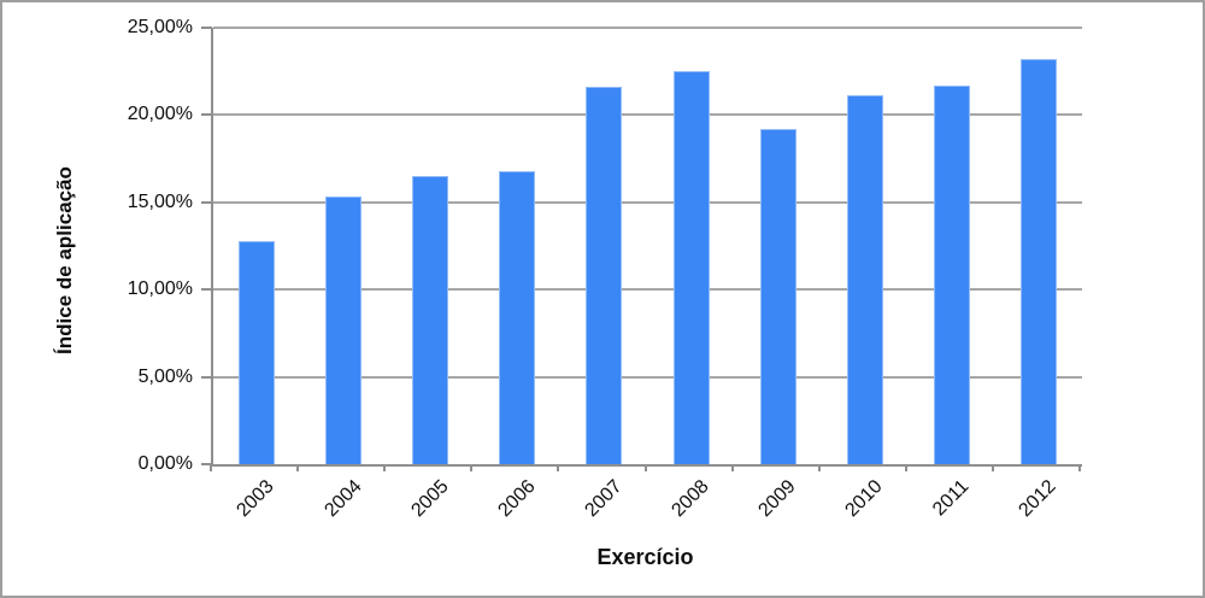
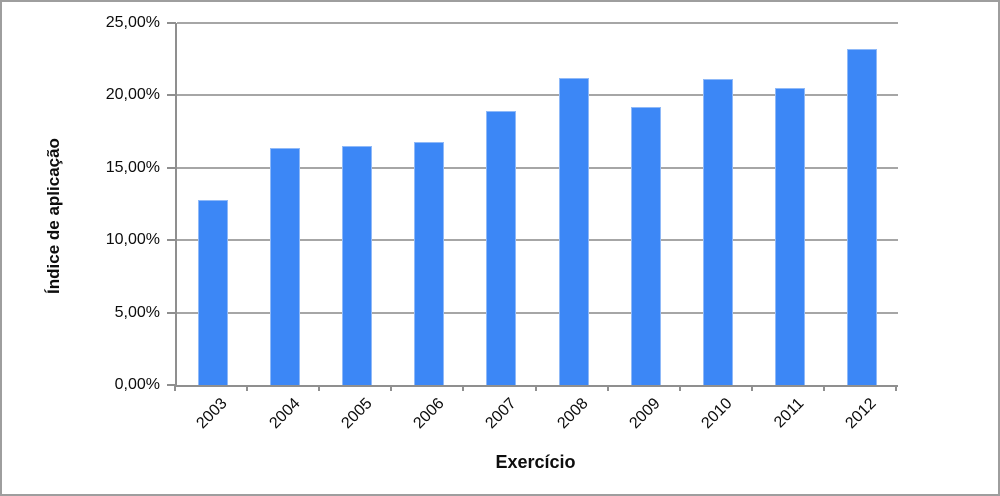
2004: 15,3% -> 16,4%
2007: 21,6% -> 18,9%
2008: 22,5% -> 21,2%
2011: 21,7% -> 20,5%
